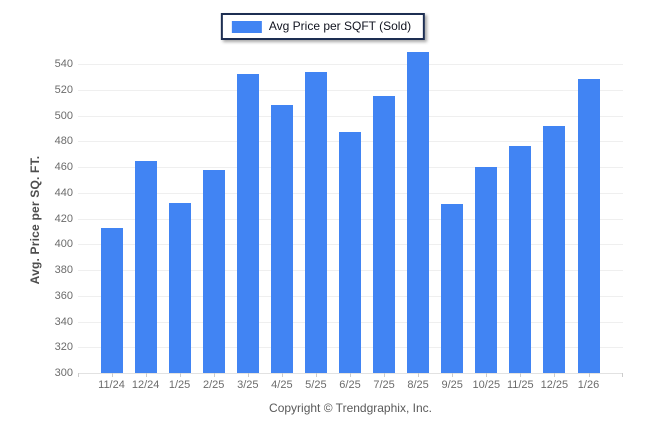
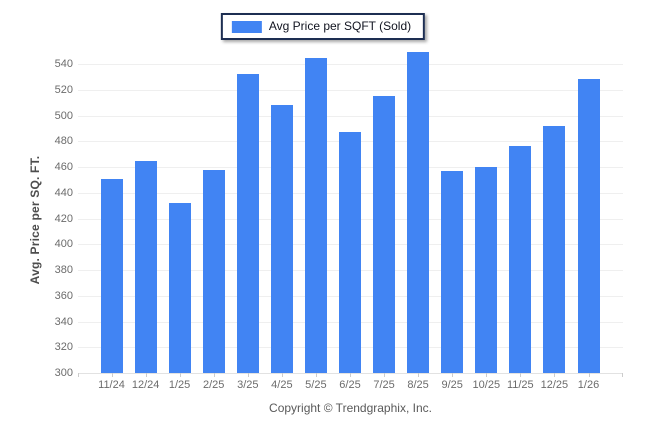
11/24: 413 -> 451
5/25: 534 -> 545
9/25: 431 -> 457
